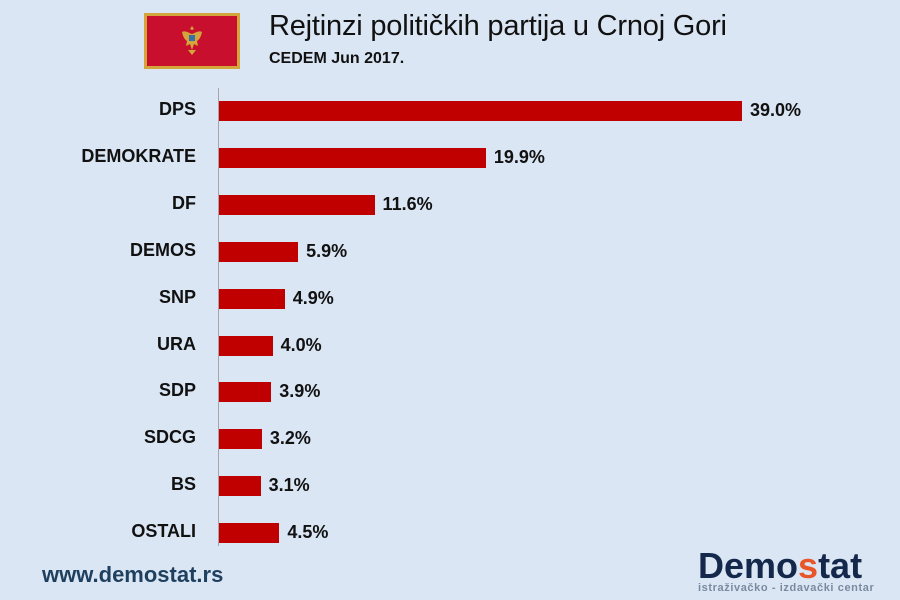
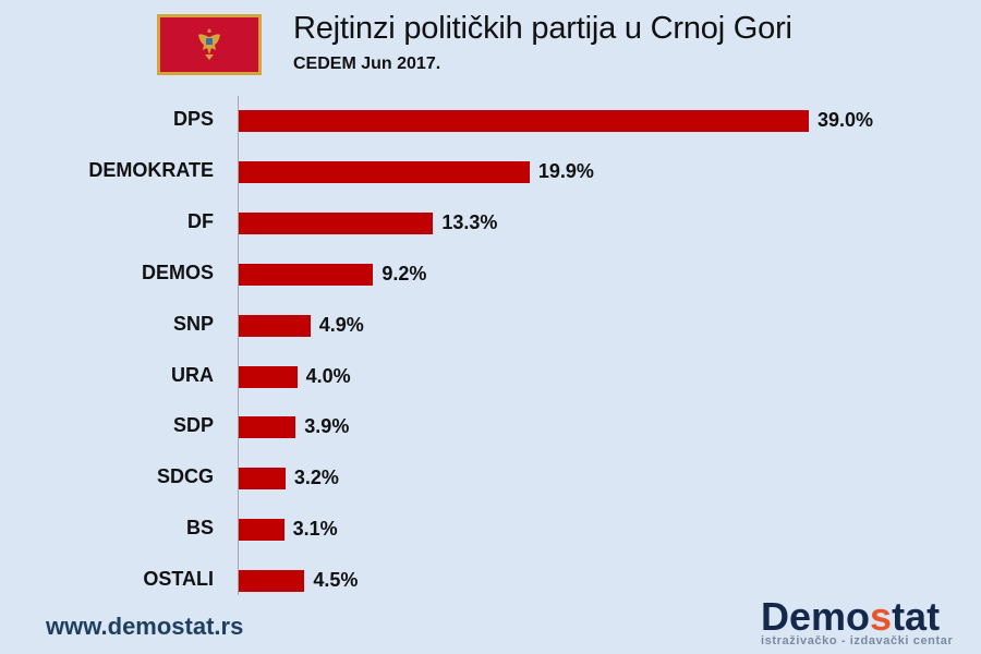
DF: 11.6% -> 13.3%
DEMOS: 5.9% -> 9.2%
